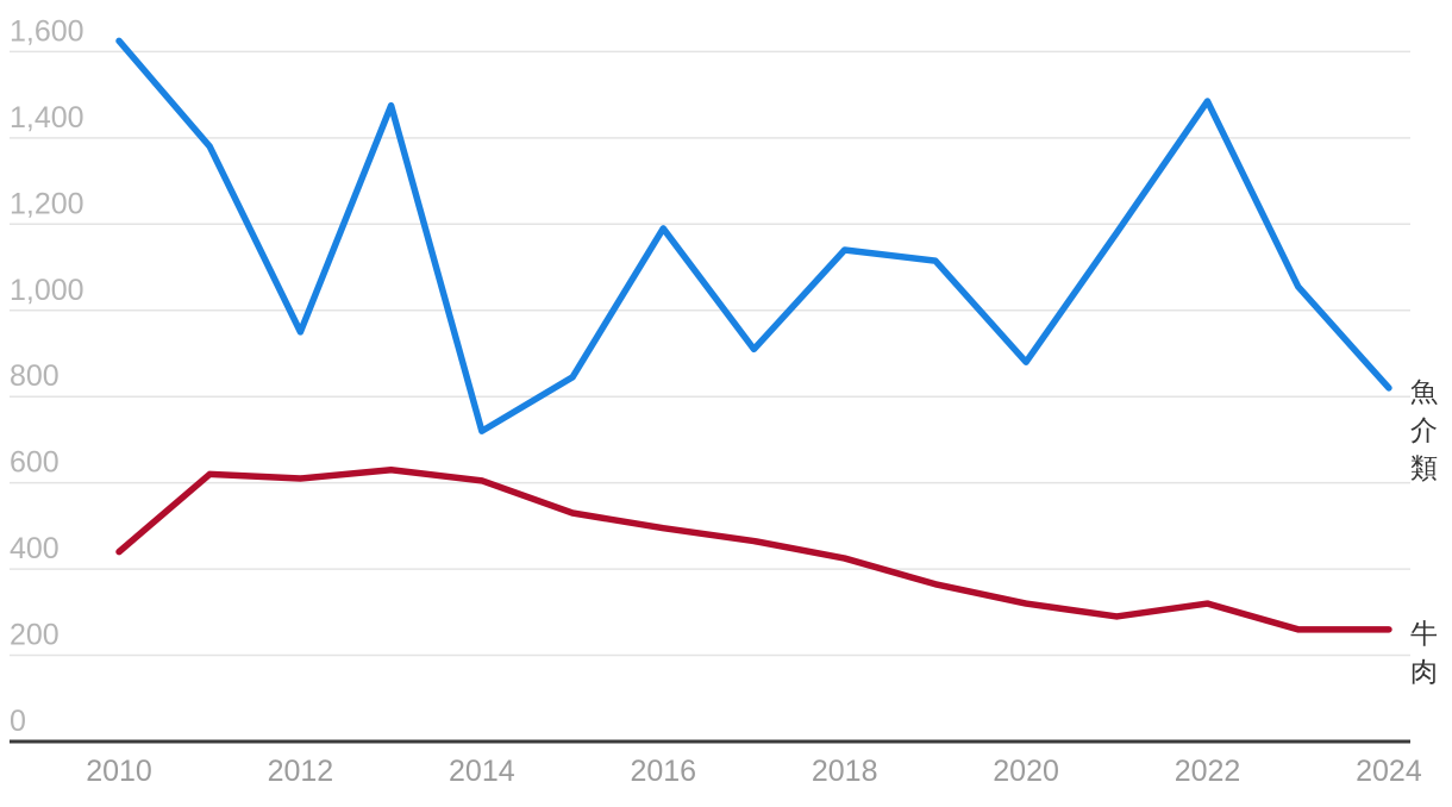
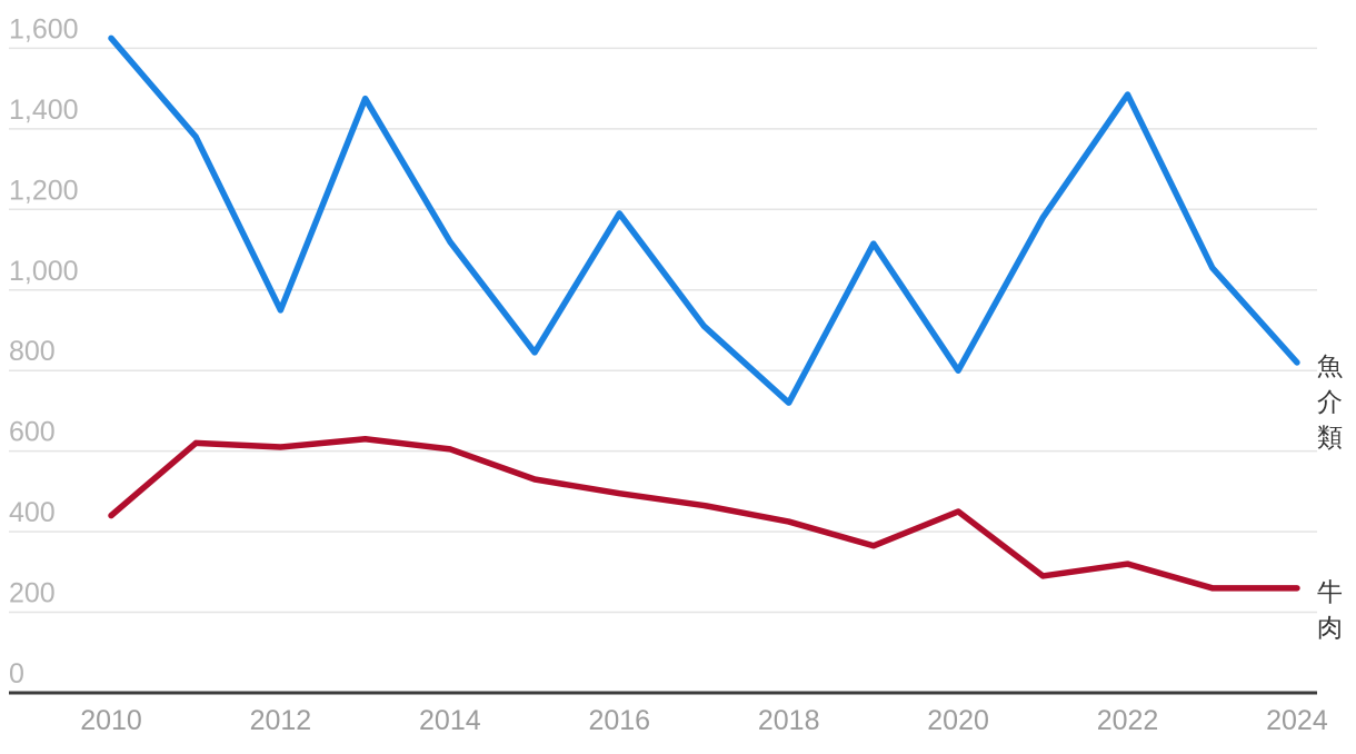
魚介類/2014: 720 -> 1120
魚介類/2018: 1140 -> 720
魚介類/2020: 880 -> 800
牛肉/2020: 320 -> 450
